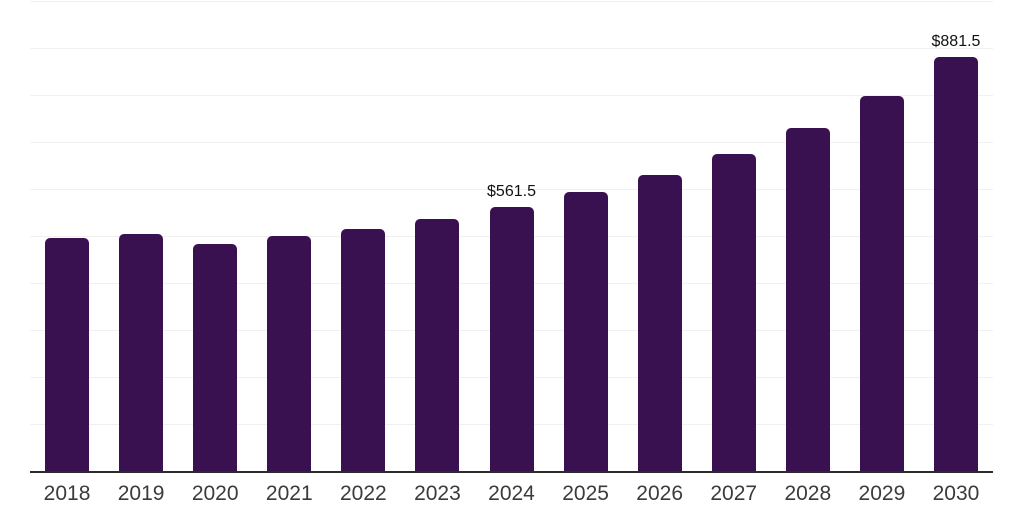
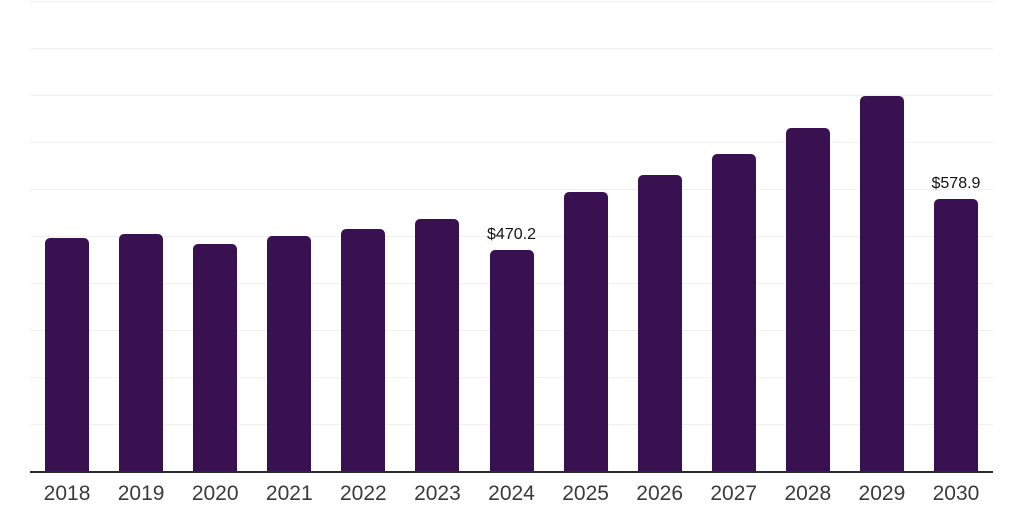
2024: $561.5 -> $470.2
2030: $881.5 -> $578.9
